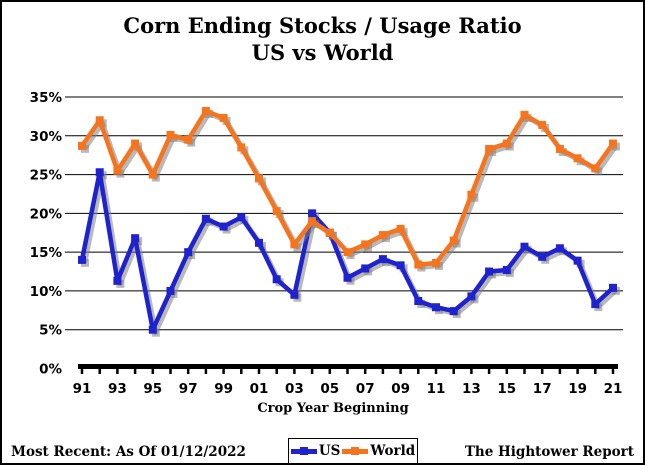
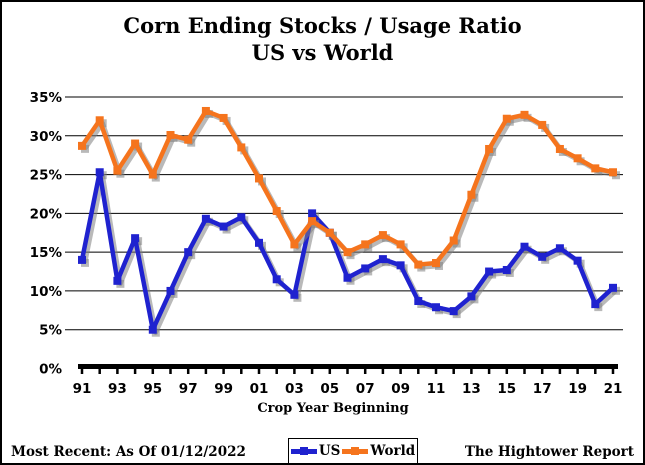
World/09: 18% -> 16%
World/15: 29% -> 32%
World/21: 29% -> 25%
